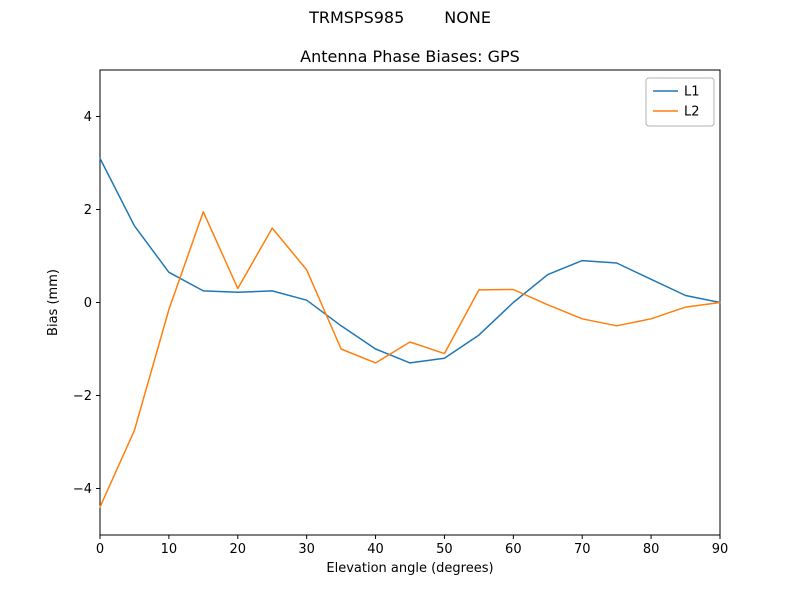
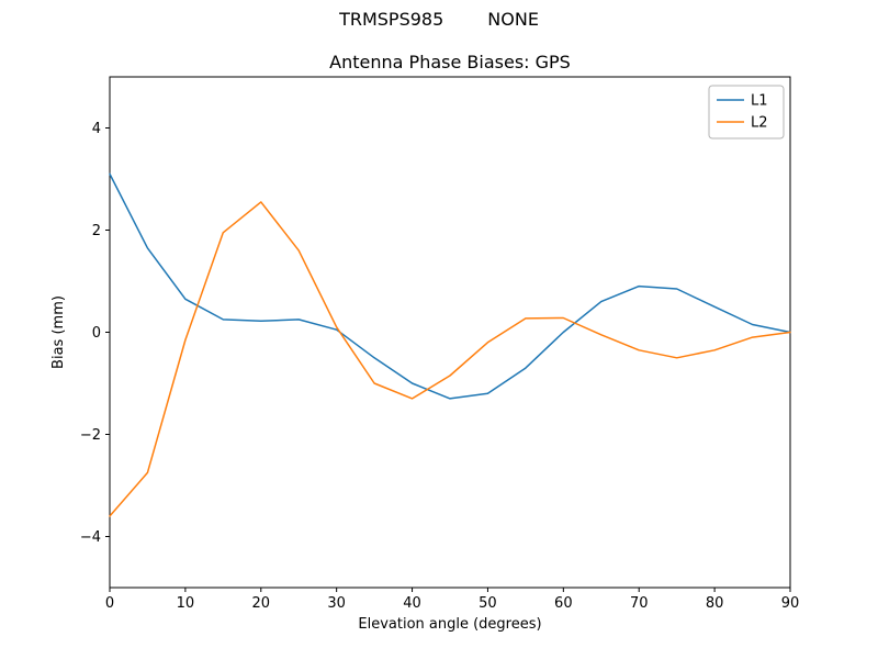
L2/0: -4.4 -> -3.6
L2/20: 0.3 -> 2.5
L2/30: 0.7 -> 0.1
L2/50: -1.1 -> -0.2
